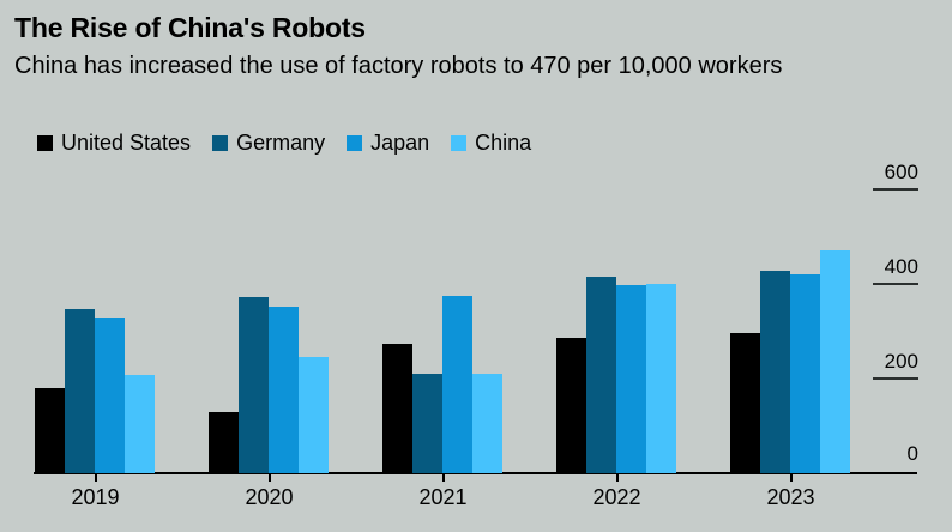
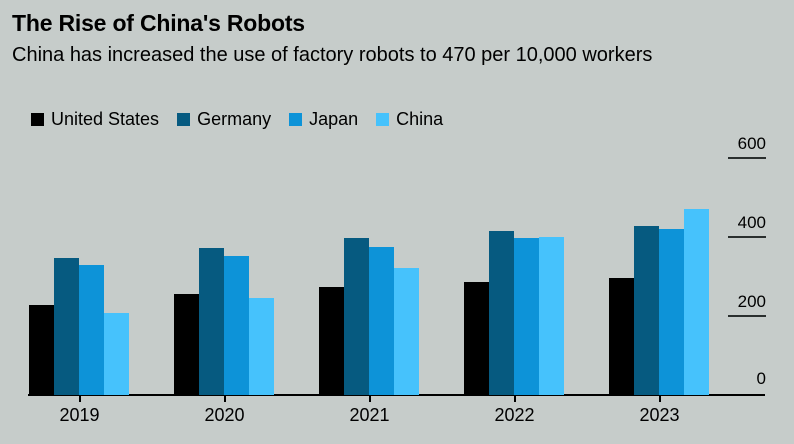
United States/2019: 180 -> 230
United States/2020: 130 -> 260
Germany/2021: 210 -> 400
China/2021: 210 -> 320
